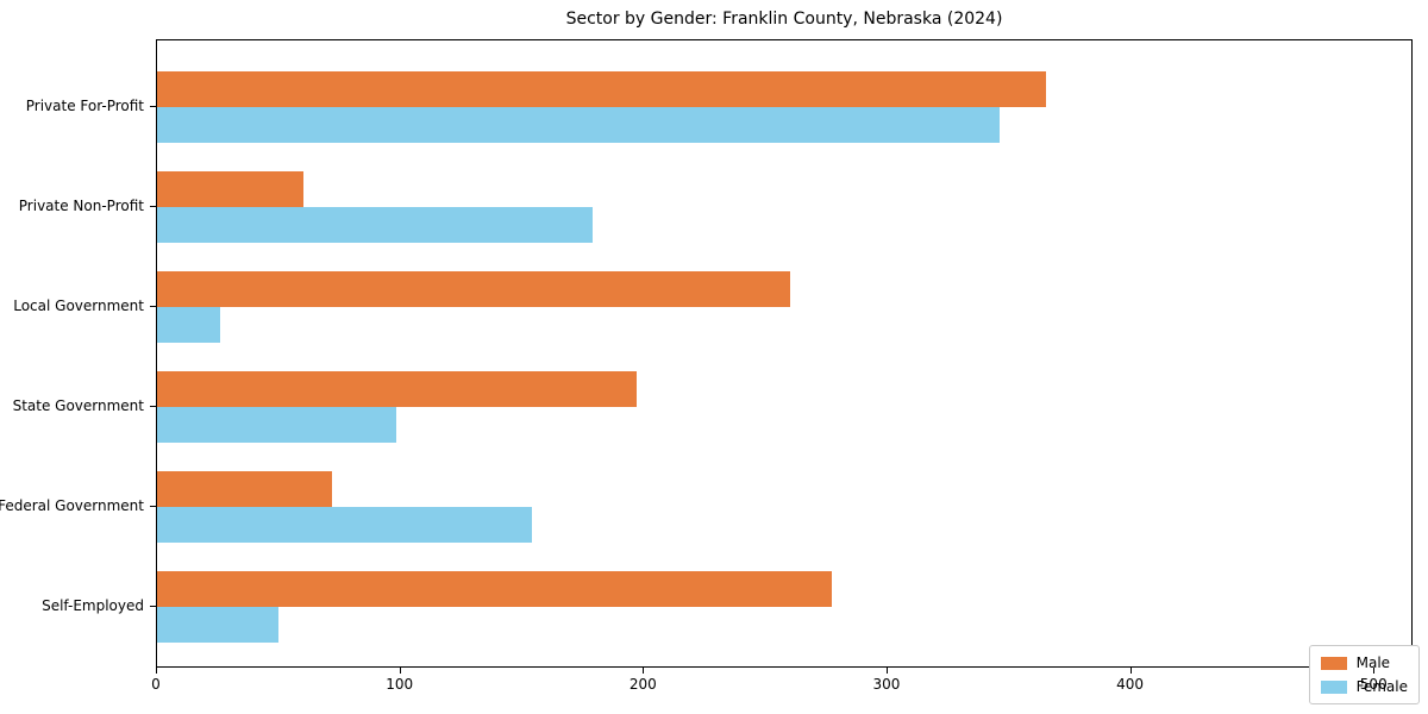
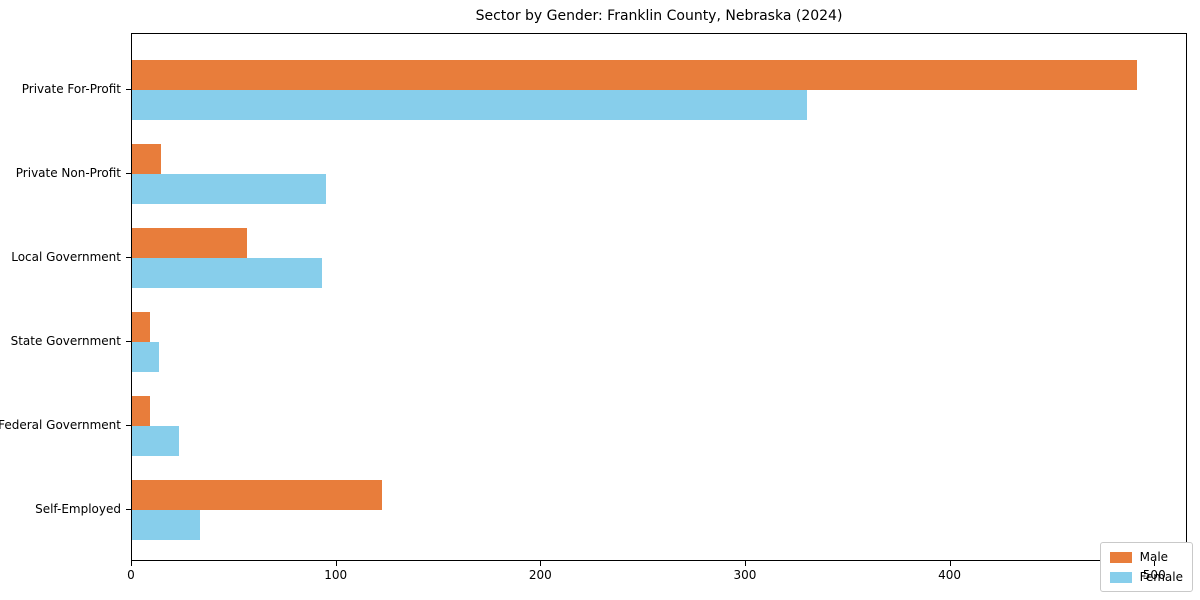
Male/Private For-Profit: 365 -> 491
Female/Private For-Profit: 346 -> 330
Male/Private Non-Profit: 60 -> 14
Female/Private Non-Profit: 179 -> 95
Male/Local Government: 260 -> 56
Female/Local Government: 26 -> 93
Male/State Government: 197 -> 9
Female/State Government: 98 -> 13
Male/Federal Government: 72 -> 9
Female/Federal Government: 154 -> 23
Male/Self-Employed: 277 -> 122
Female/Self-Employed: 50 -> 33
